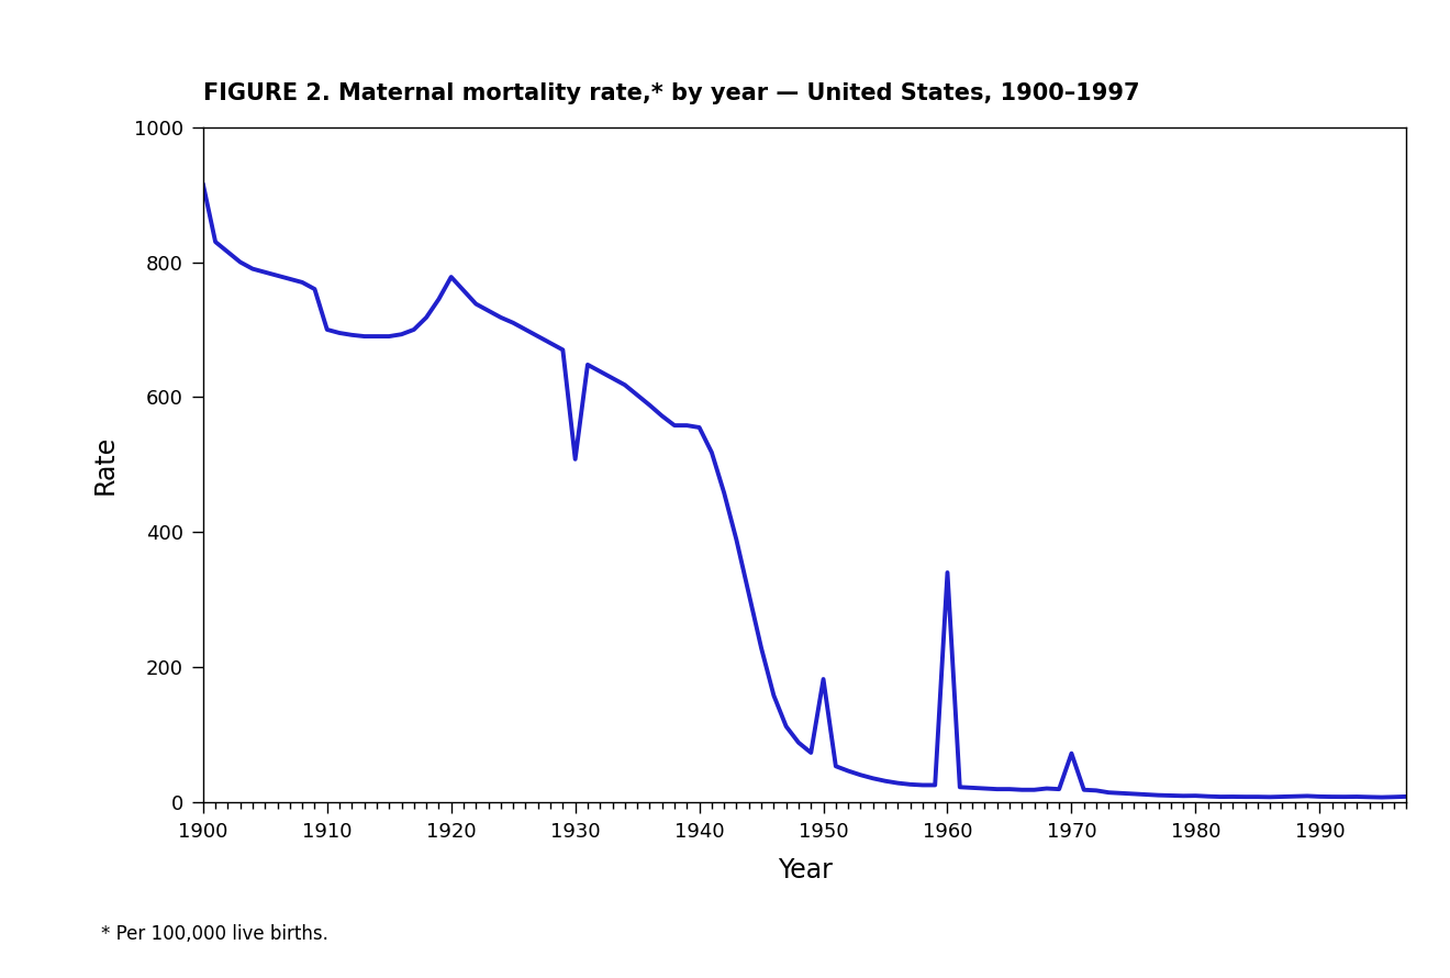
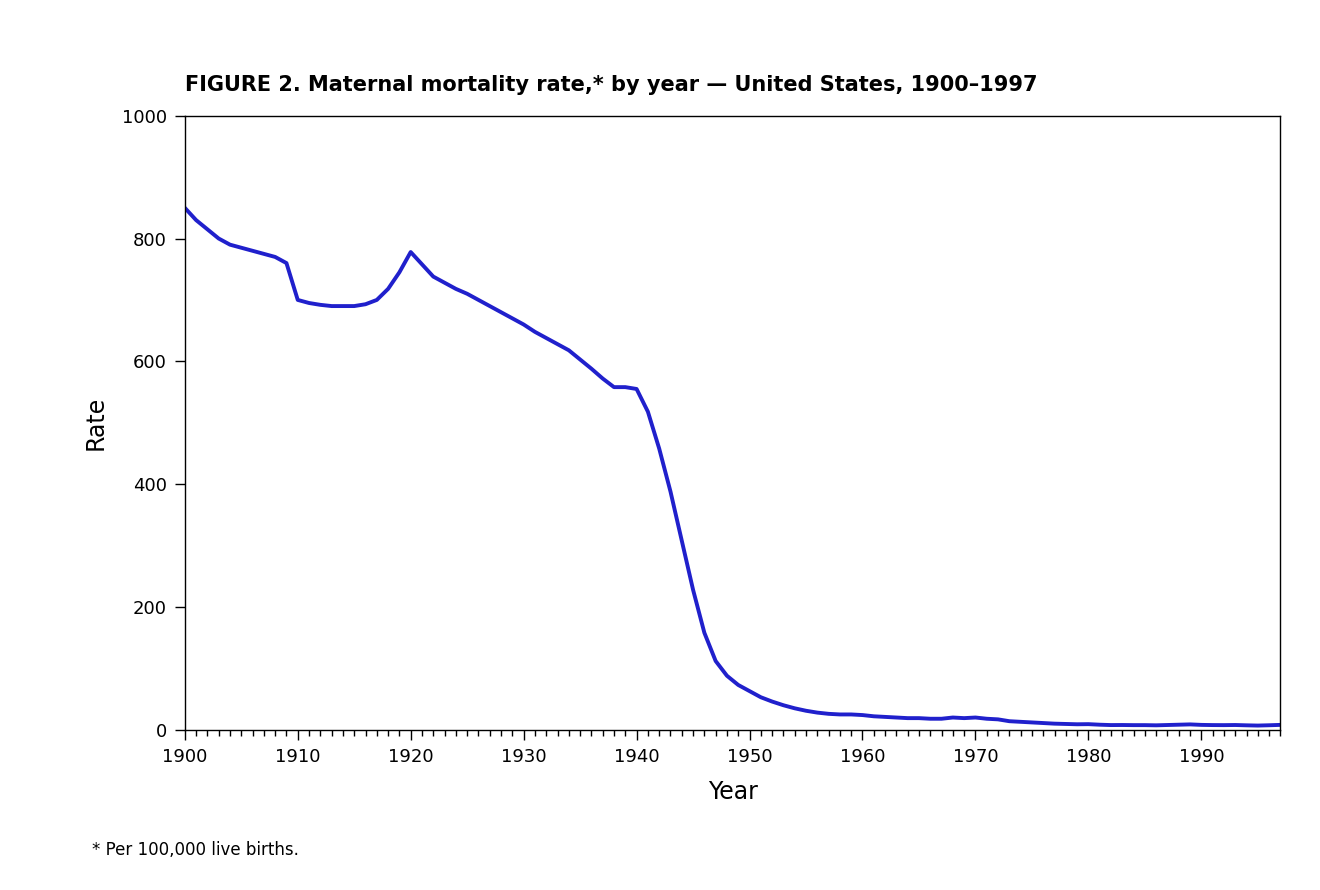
1900: 916 -> 850
1930: 508 -> 660
1950: 182 -> 63
1960: 340 -> 24
1970: 72 -> 20
